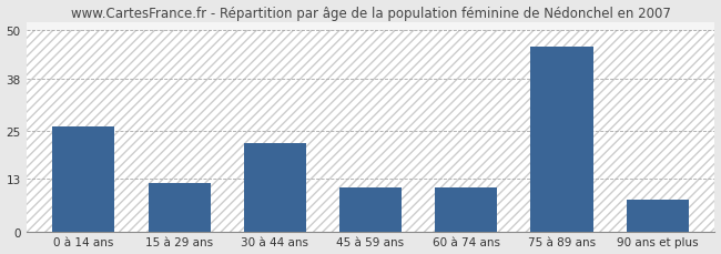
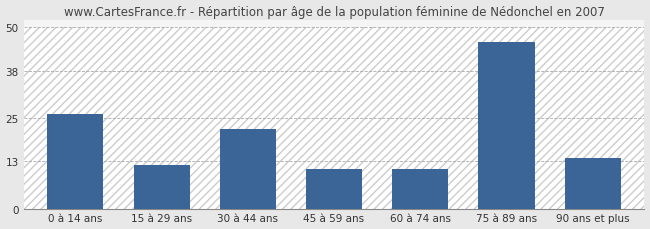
90 ans et plus: 8 -> 14
